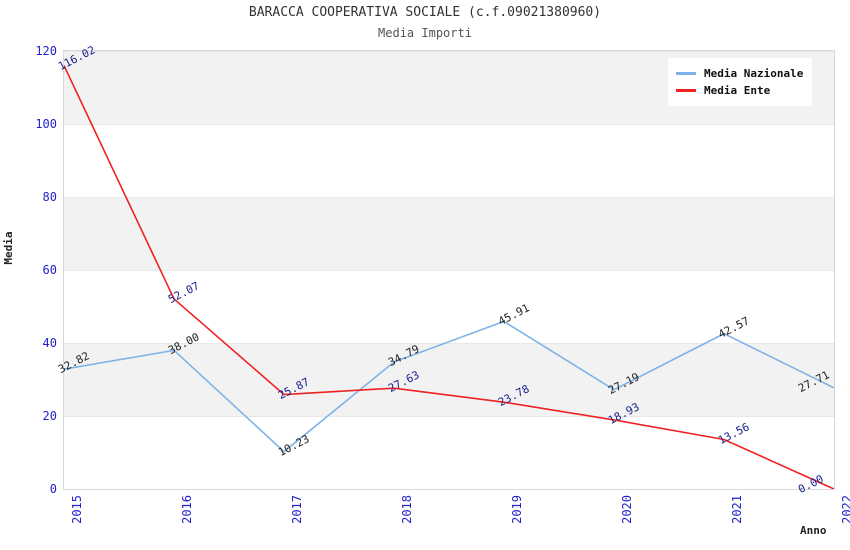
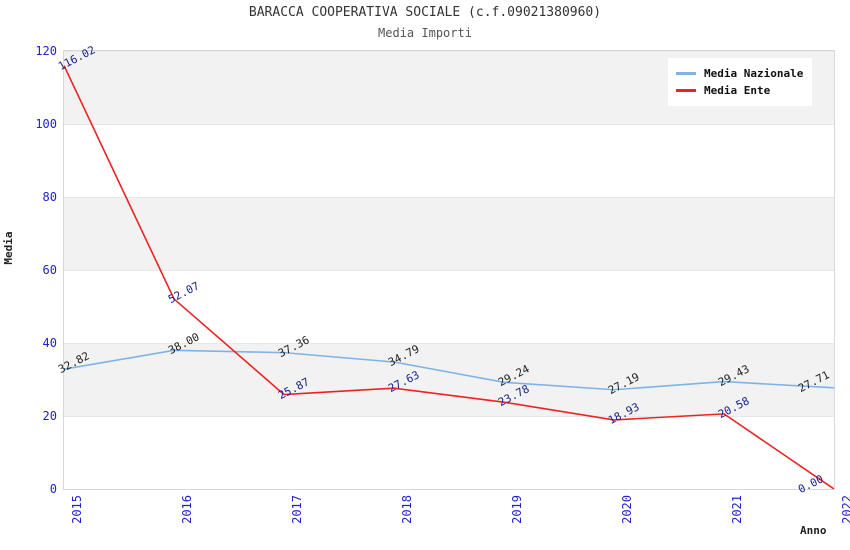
Media Nazionale/2017: 10.23 -> 37.36
Media Nazionale/2019: 45.91 -> 29.24
Media Nazionale/2021: 42.57 -> 29.43
Media Ente/2021: 13.56 -> 20.58
